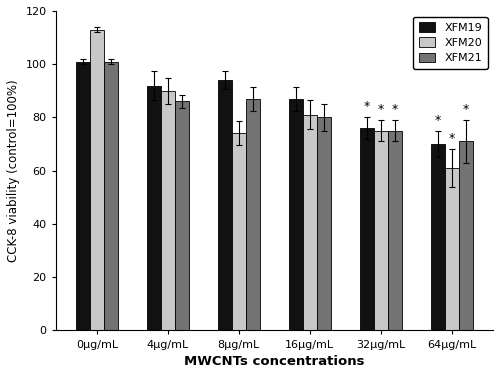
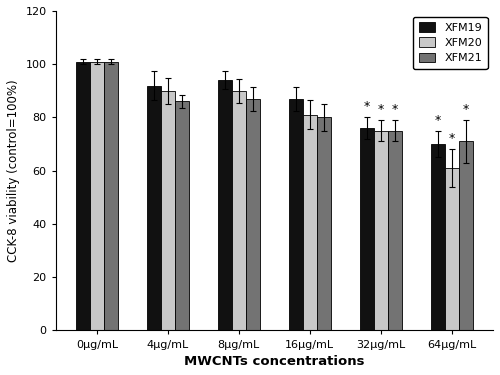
XFM20/0μg/mL: 113 -> 101
XFM20/8μg/mL: 74 -> 90
